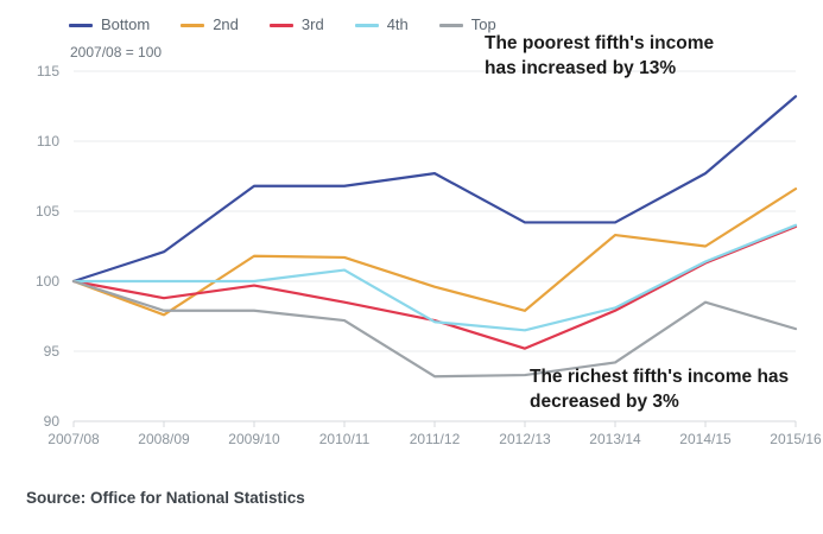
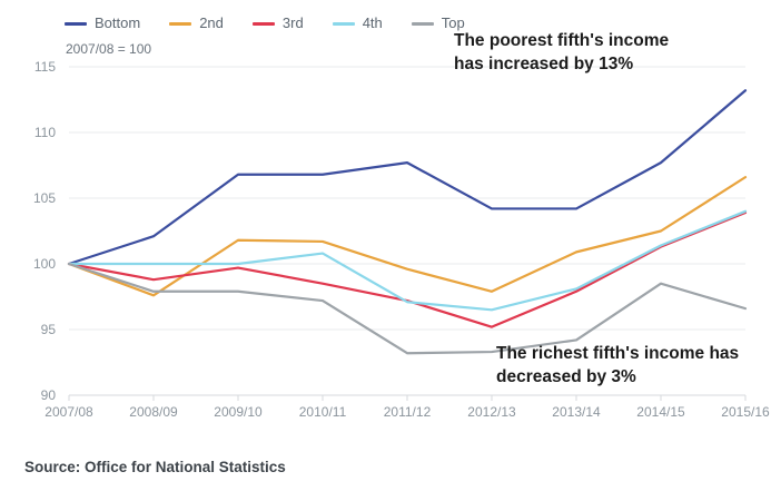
2nd/2013/14: 103.3 -> 100.9
